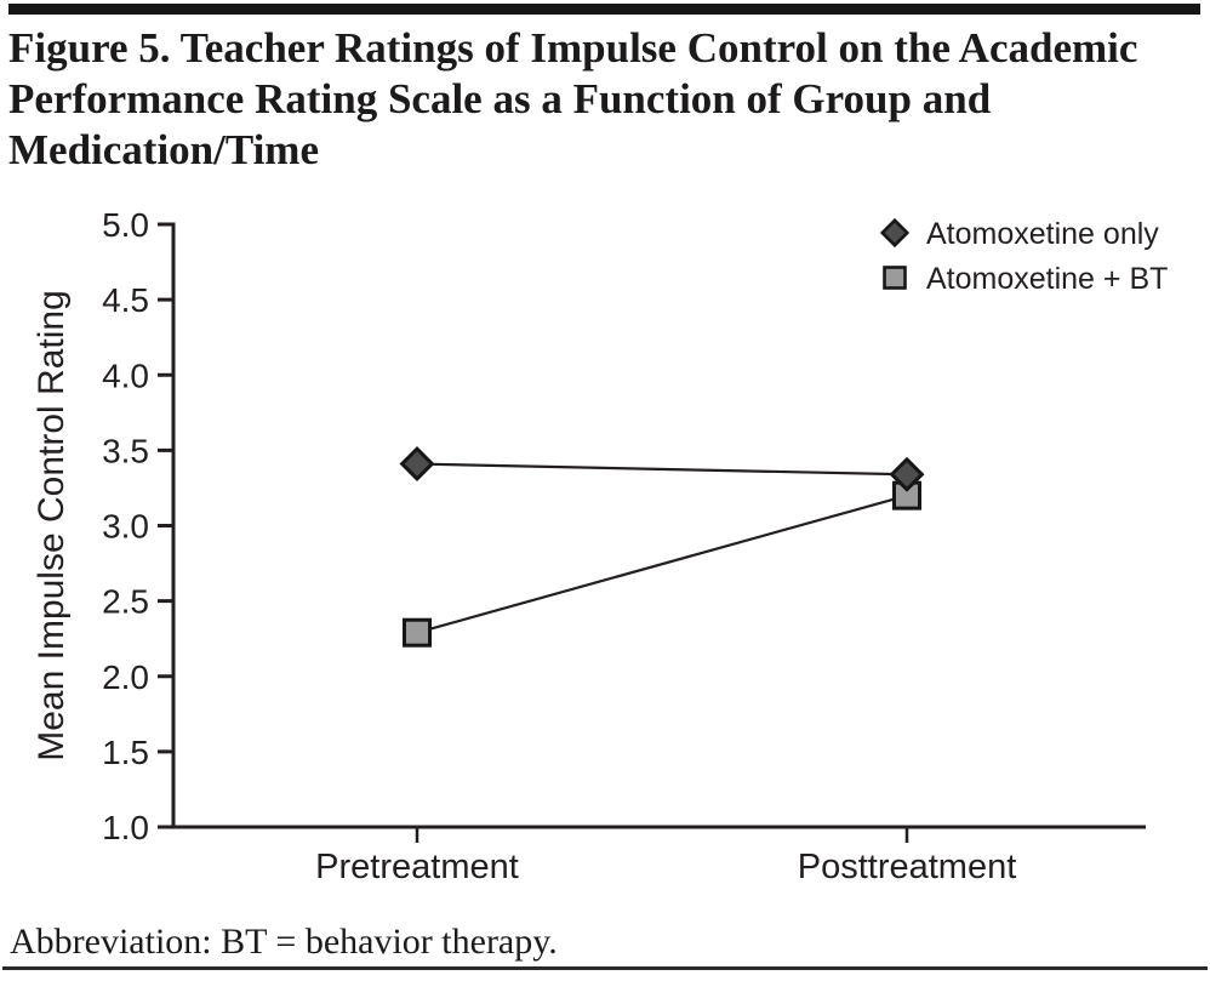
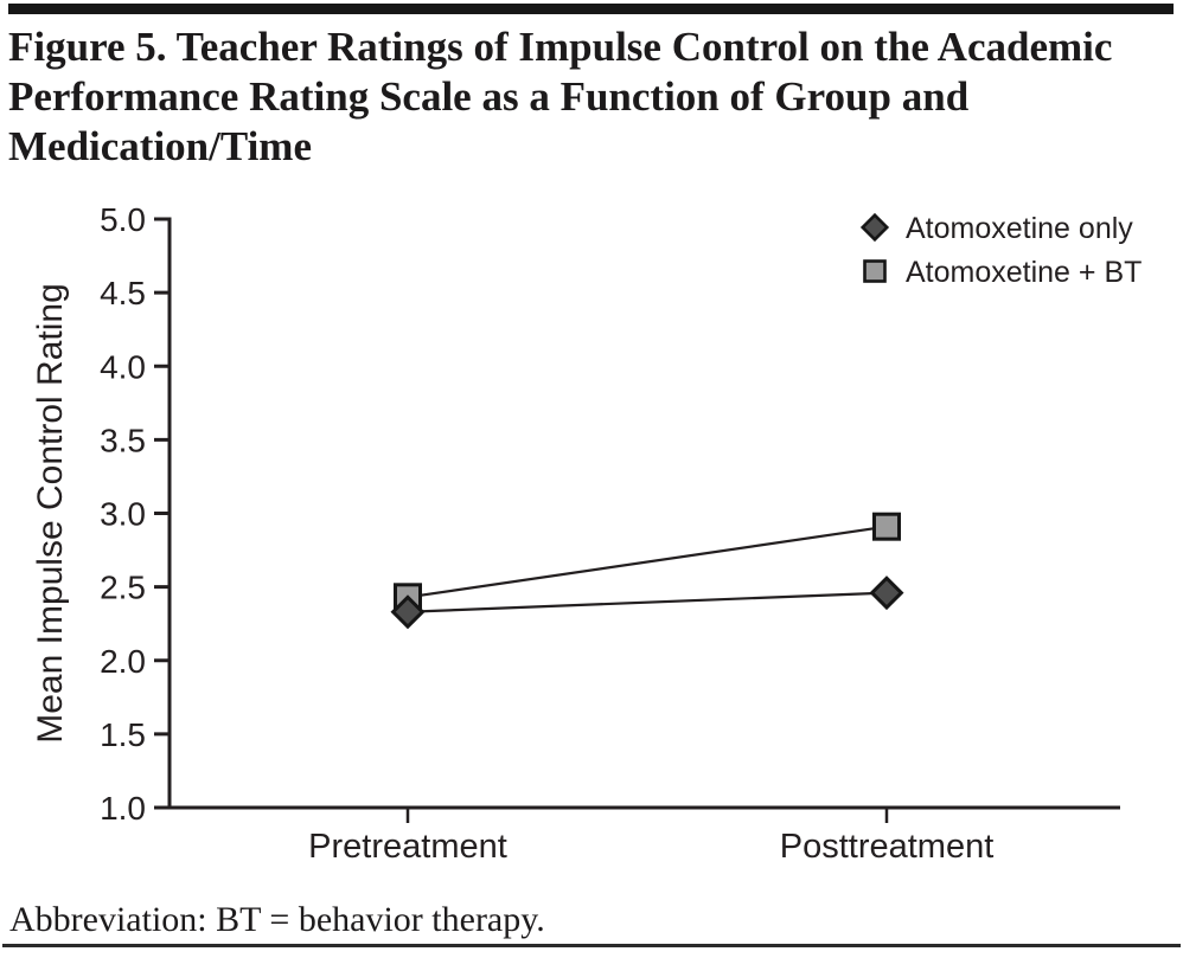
Atomoxetine only/Pretreatment: 3.41 -> 2.33
Atomoxetine + BT/Pretreatment: 2.29 -> 2.43
Atomoxetine only/Posttreatment: 3.34 -> 2.46
Atomoxetine + BT/Posttreatment: 3.20 -> 2.91
